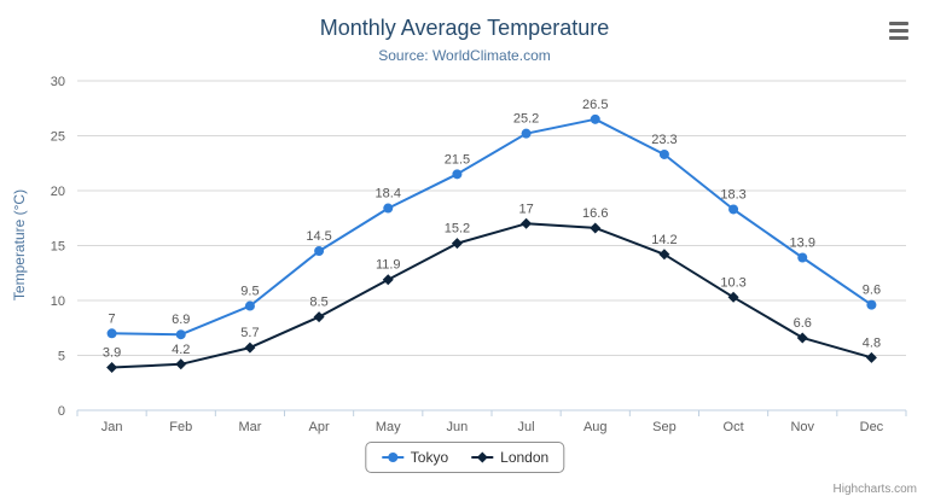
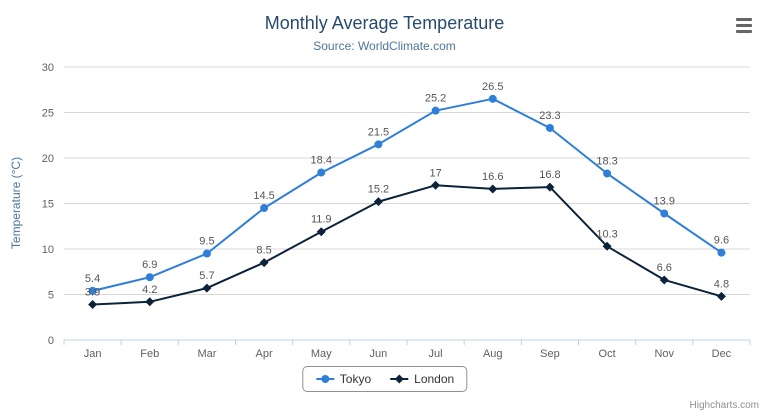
Tokyo/Jan: 7 -> 5.4
London/Sep: 14.2 -> 16.8
